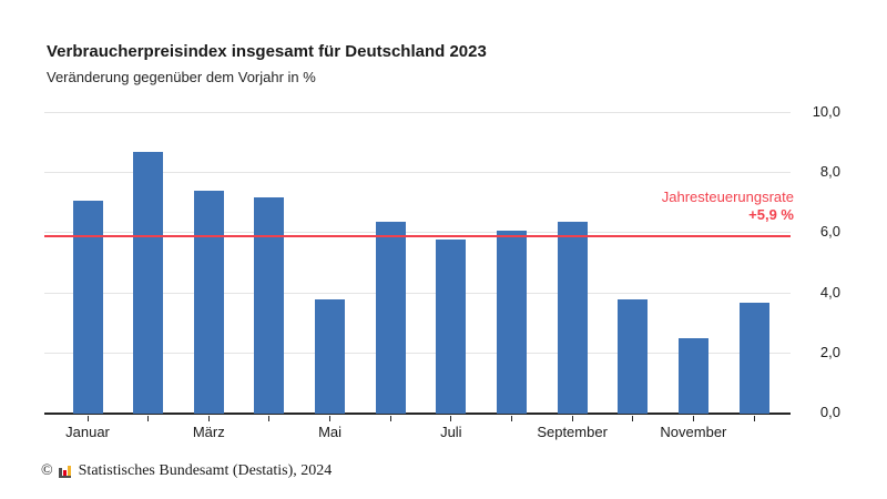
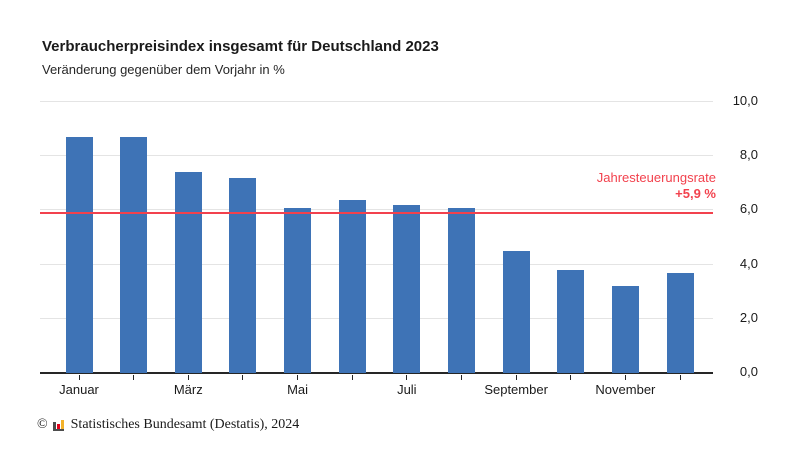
Januar: 7,1 -> 8,7
Mai: 3,8 -> 6,1
Juli: 5,8 -> 6,2
September: 6,4 -> 4,5
November: 2,5 -> 3,2
